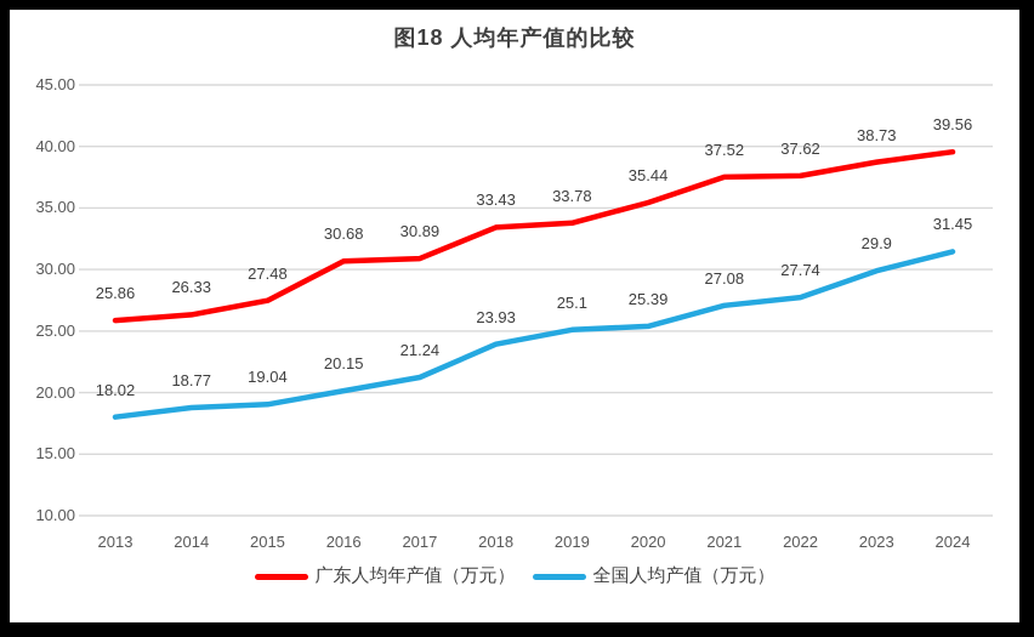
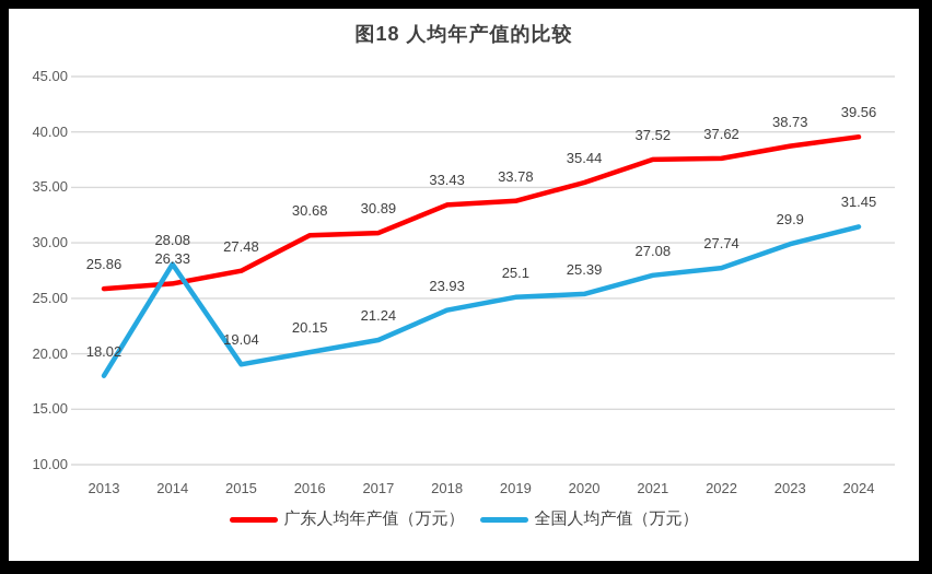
全国人均产值（万元）/2014: 18.77 -> 28.08
